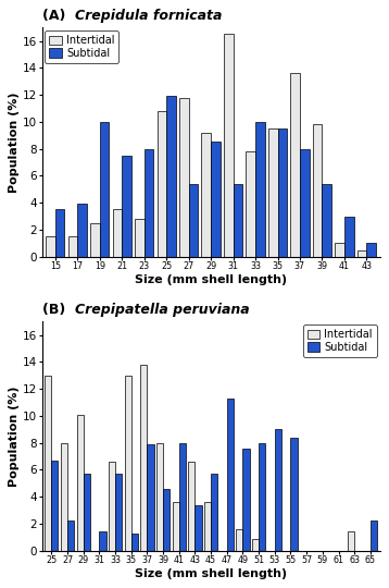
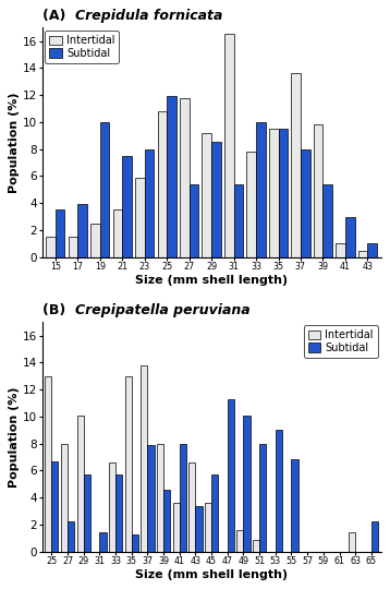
Intertidal/23: 2.8 -> 5.9
Subtidal/49: 7.6 -> 10.1
Subtidal/55: 8.4 -> 6.8
